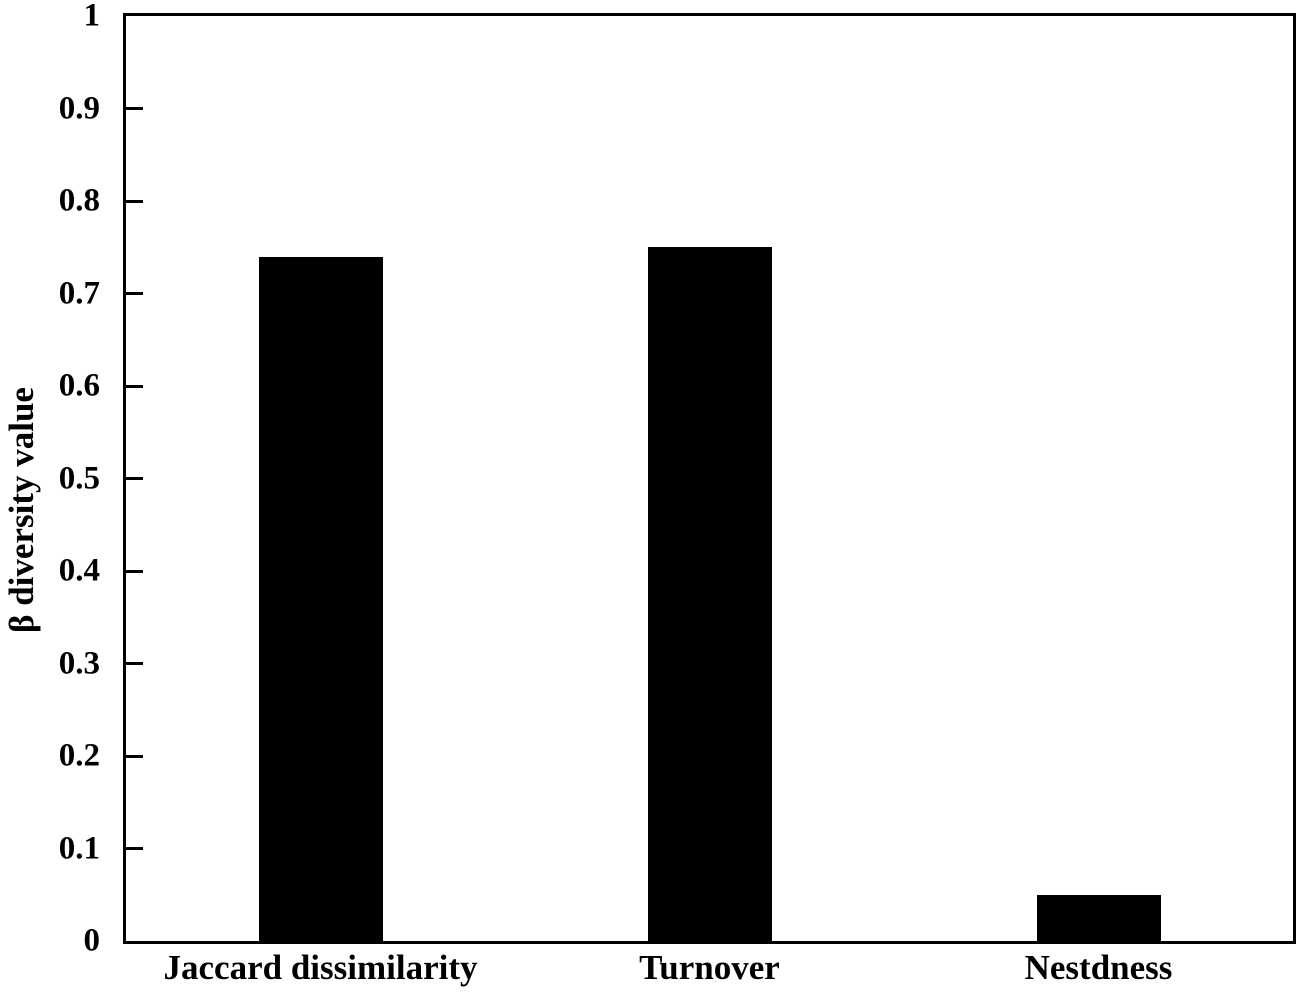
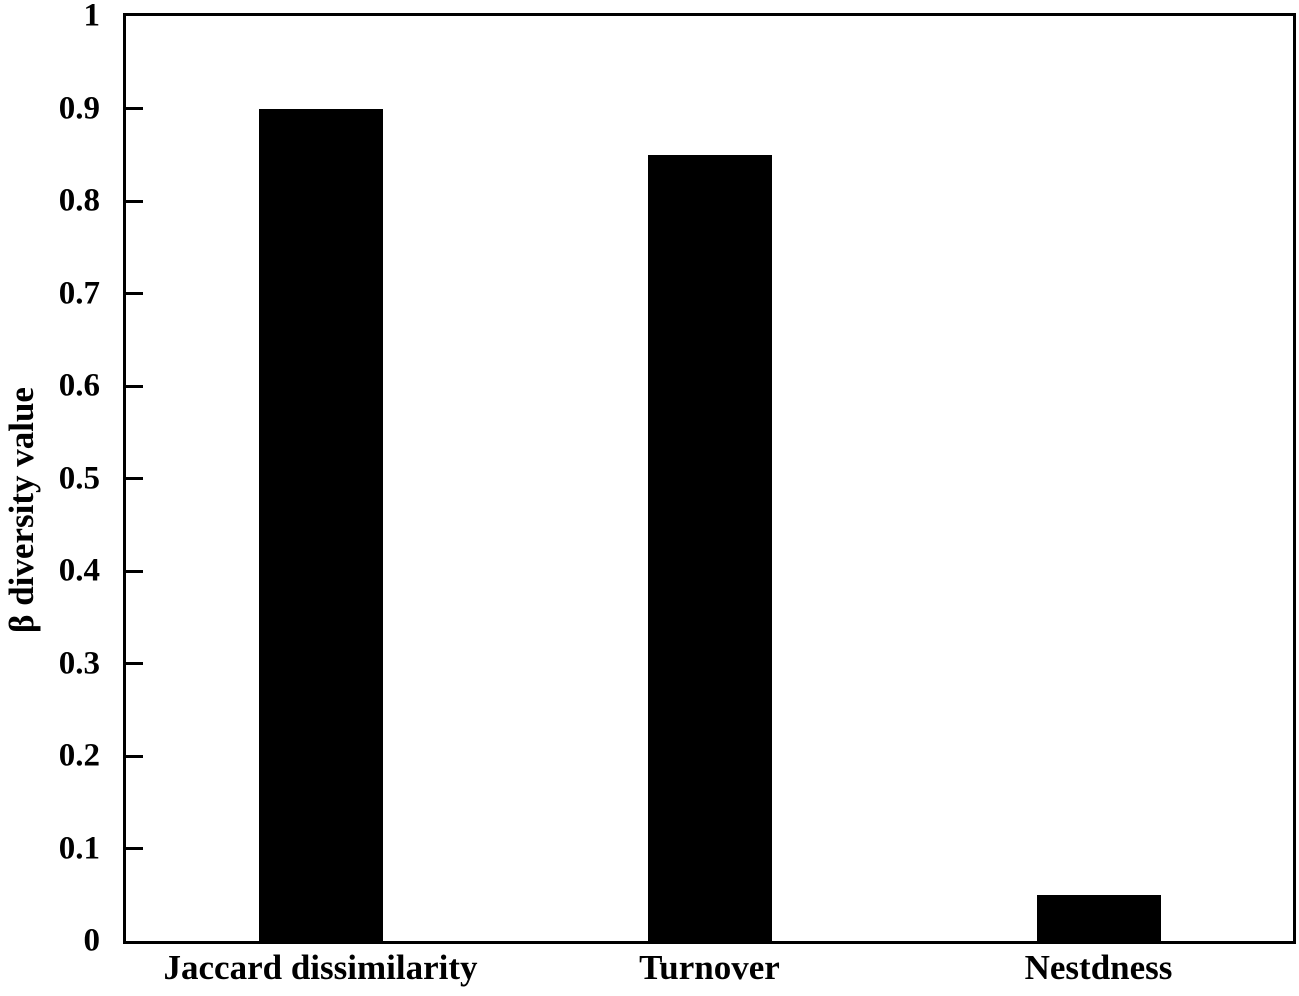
Jaccard dissimilarity: 0.74 -> 0.90
Turnover: 0.75 -> 0.85
